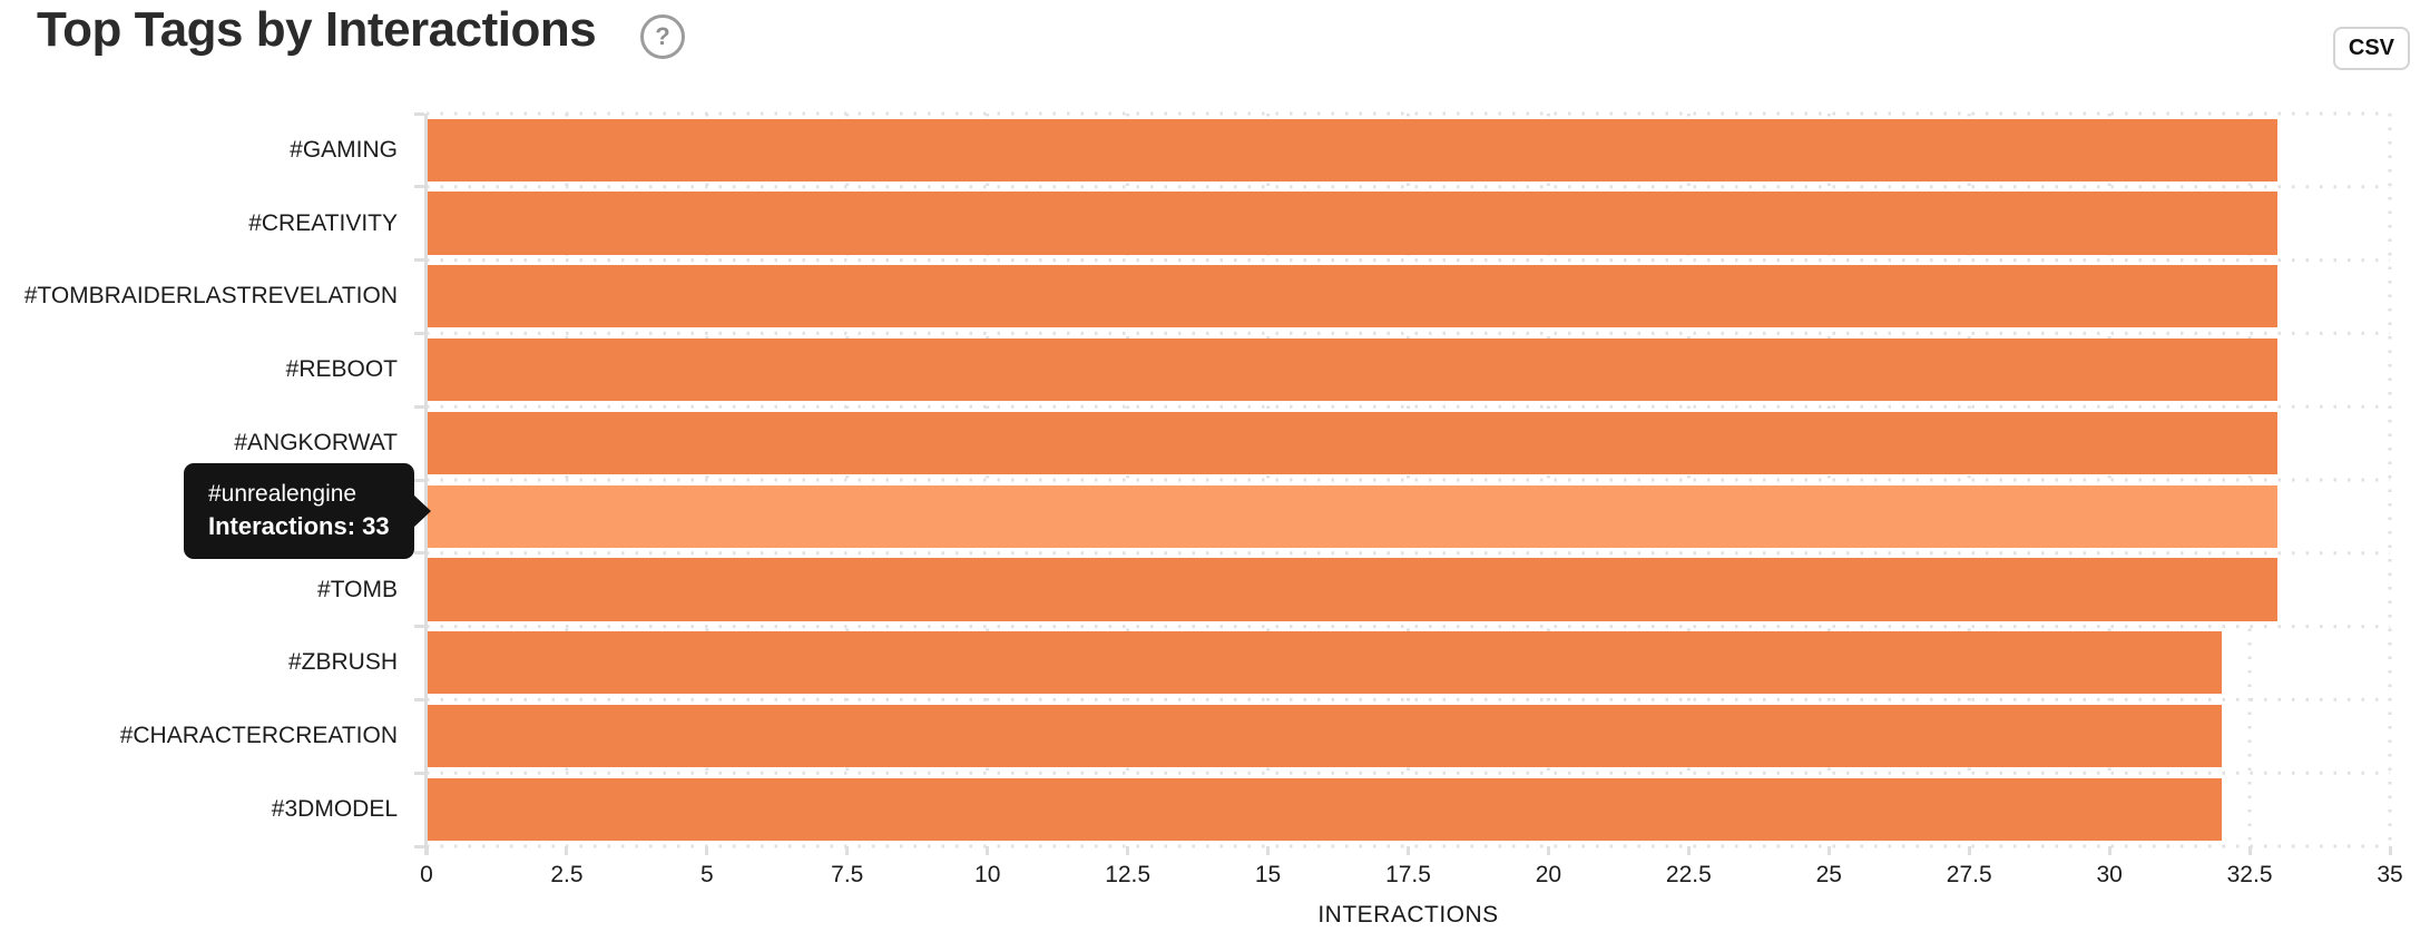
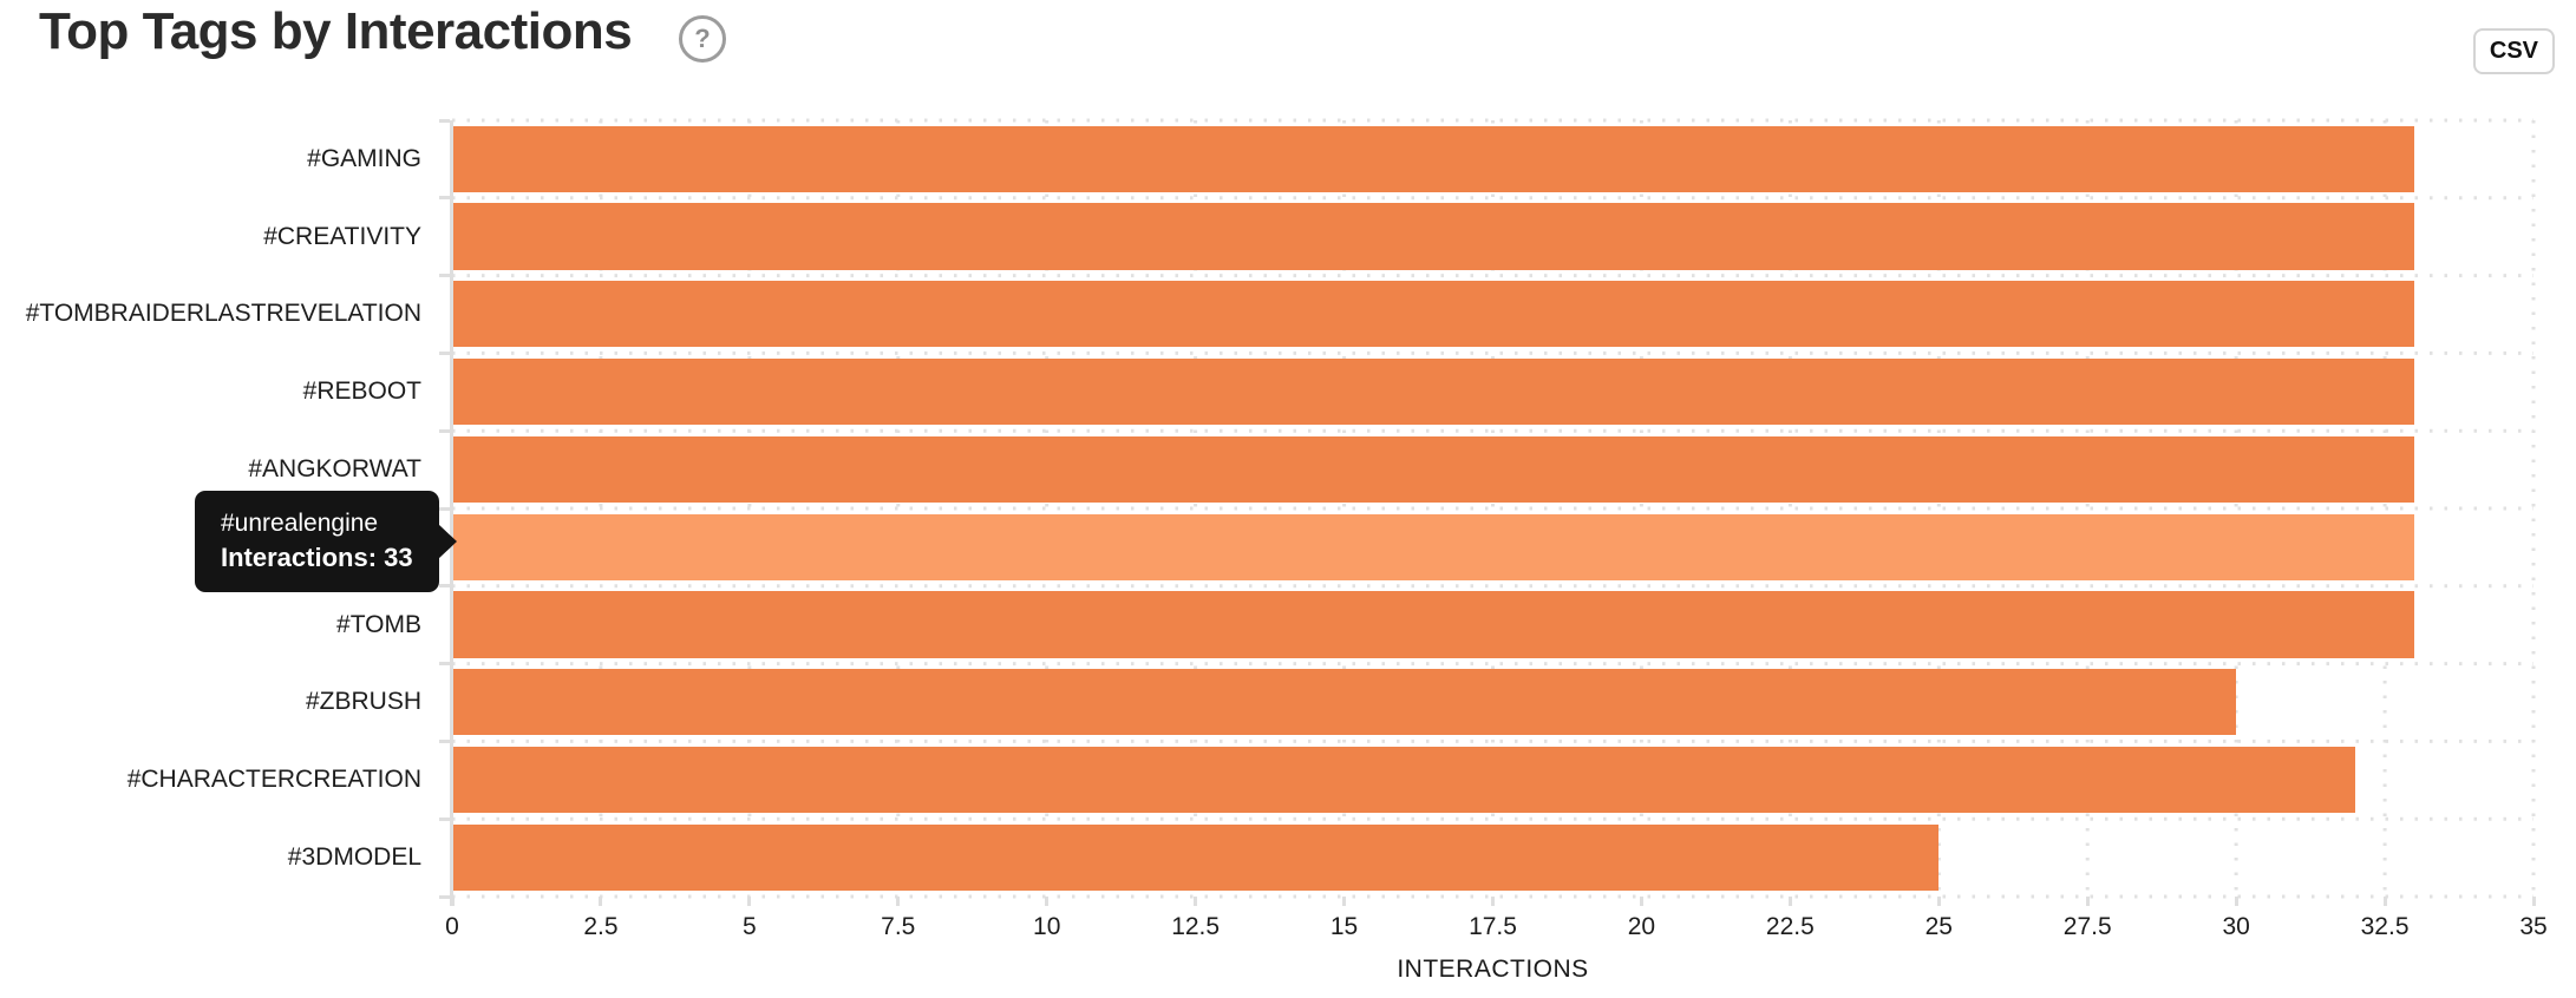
#ZBRUSH: 32 -> 30
#3DMODEL: 32 -> 25
